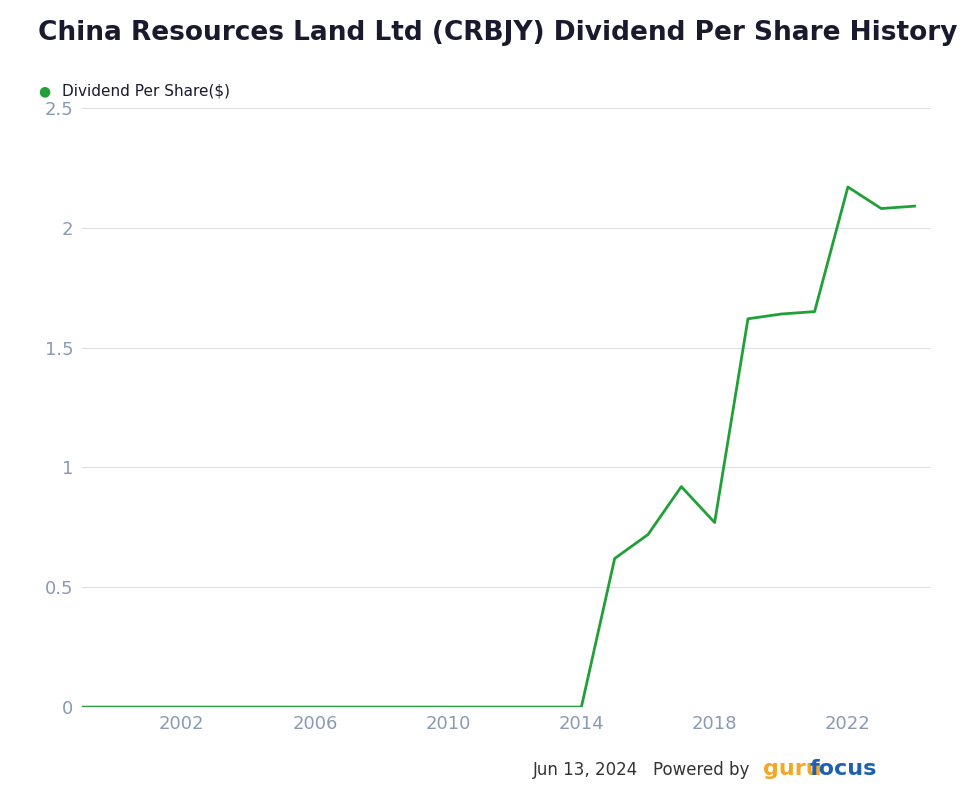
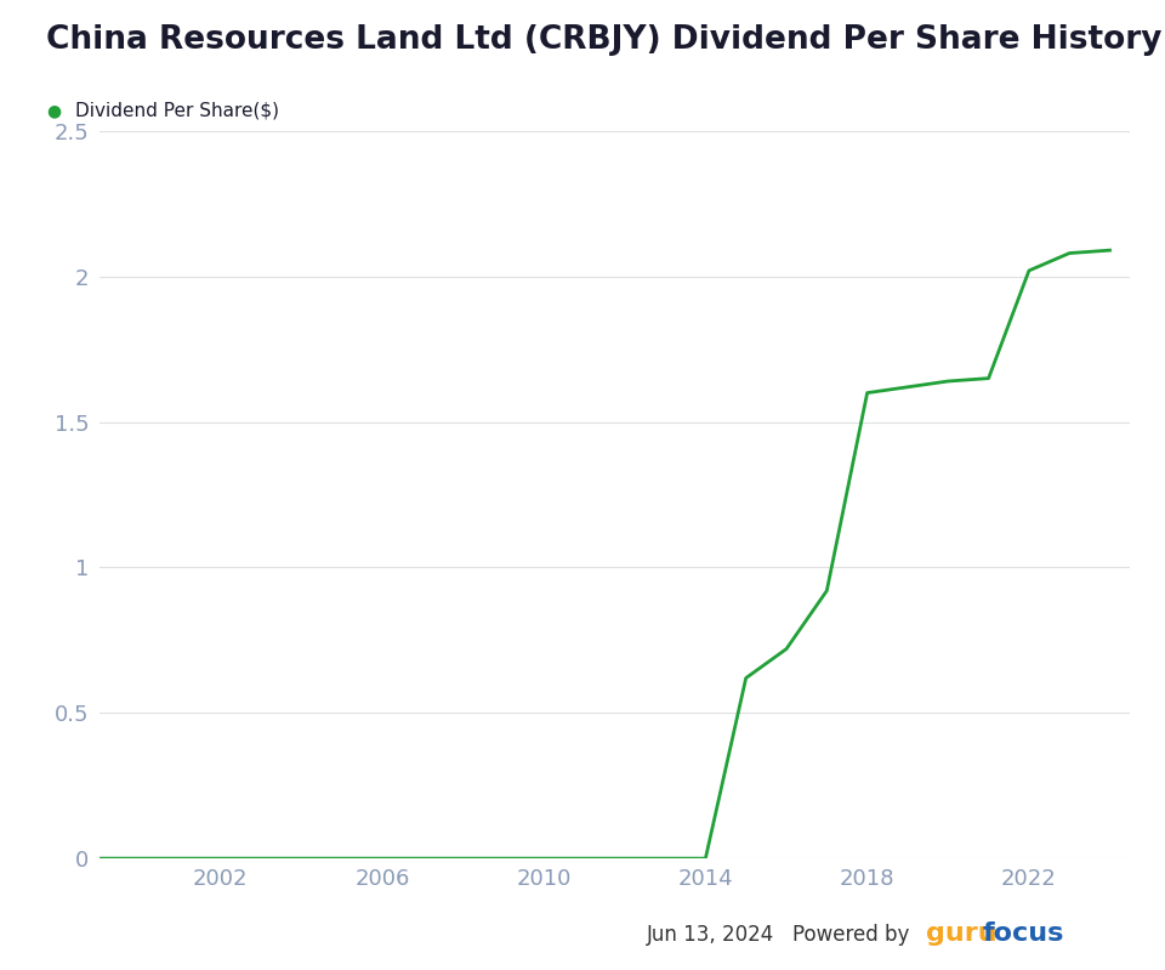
2018: 0.77 -> 1.60
2022: 2.17 -> 2.02
